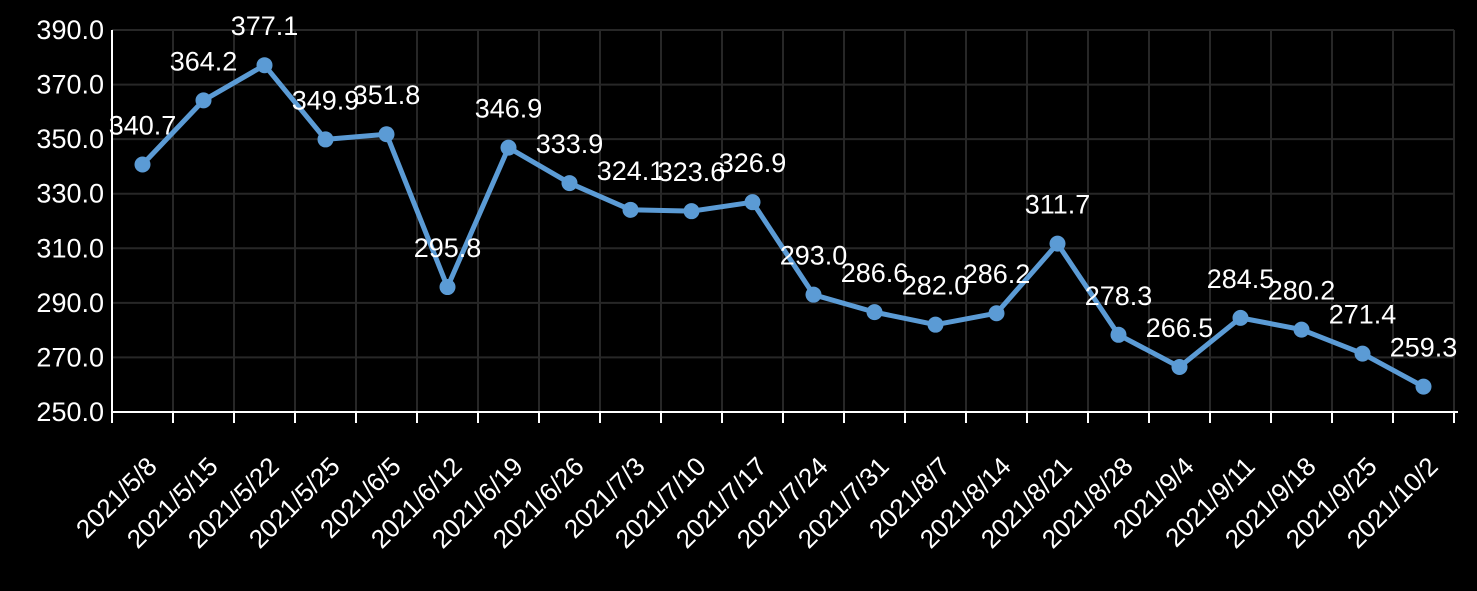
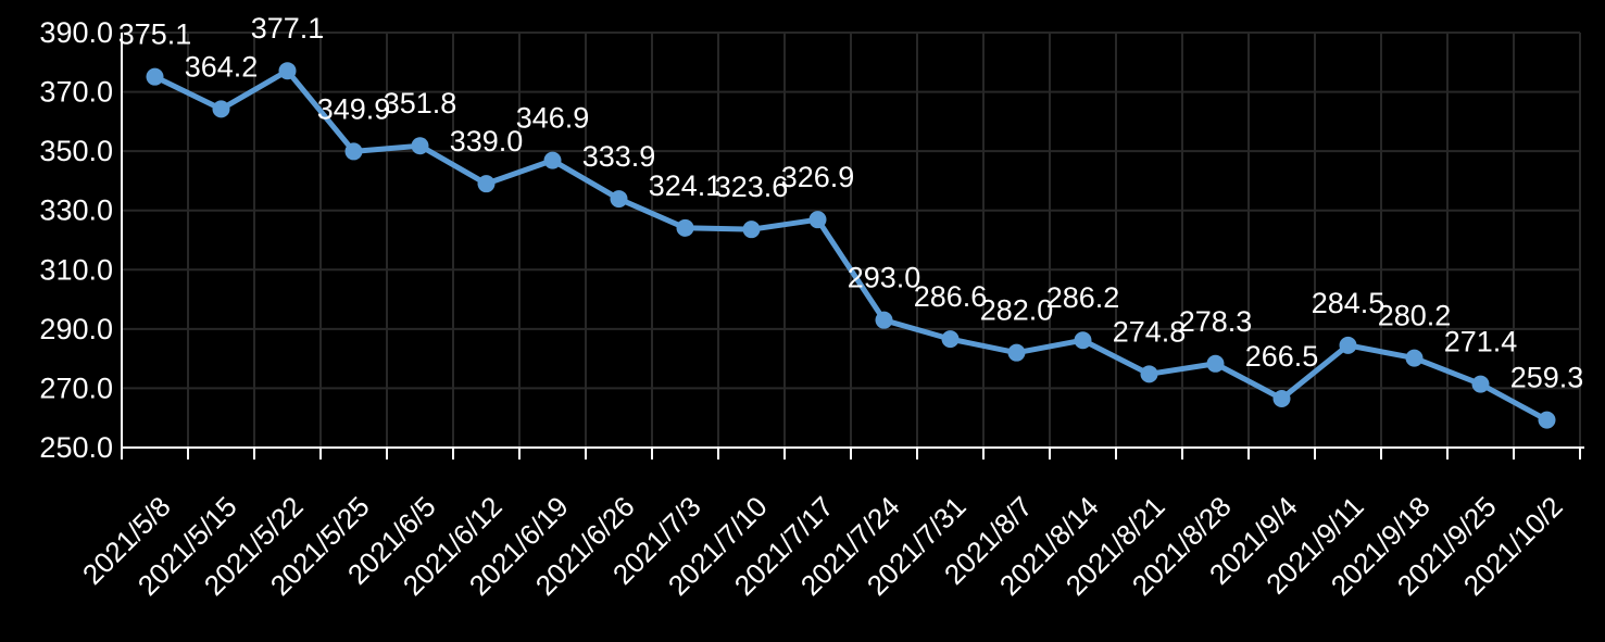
2021/5/8: 340.7 -> 375.1
2021/6/12: 295.8 -> 339.0
2021/8/21: 311.7 -> 274.8
